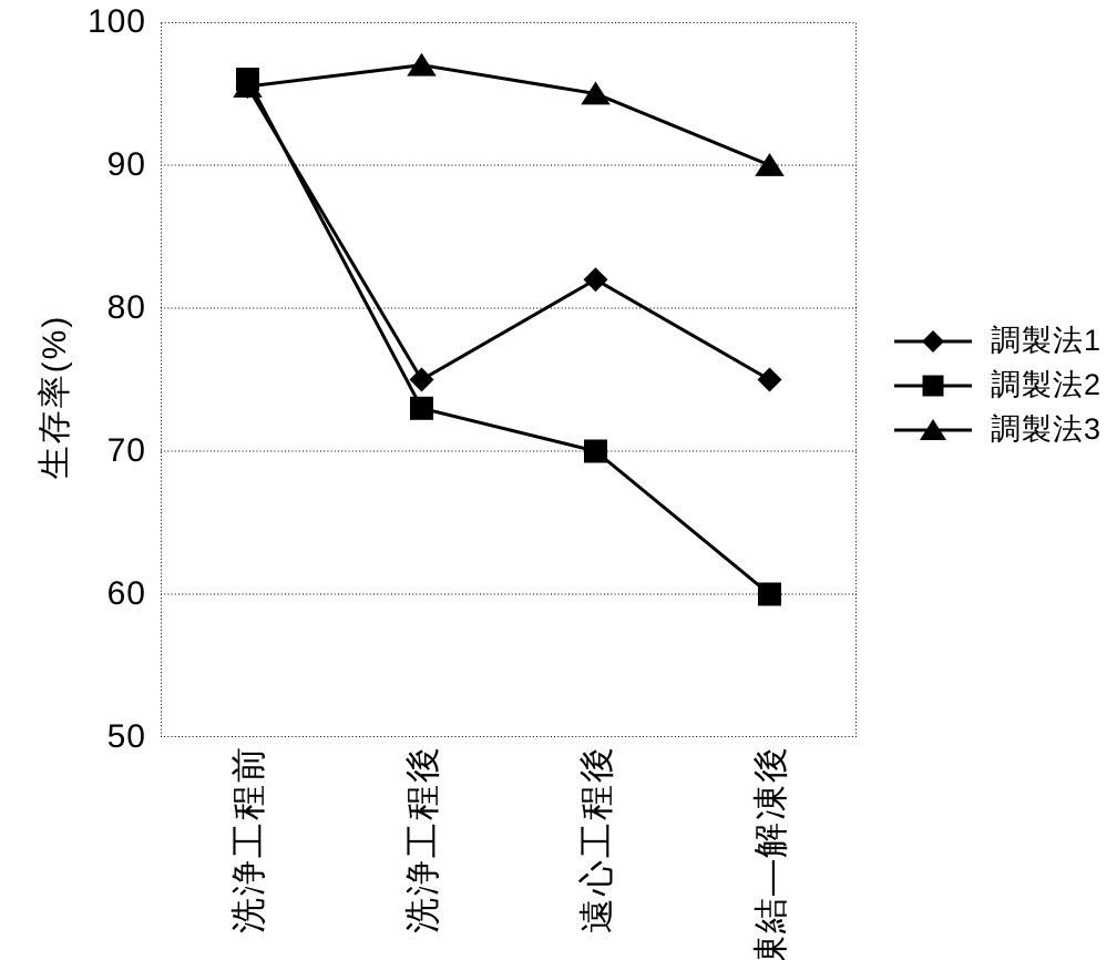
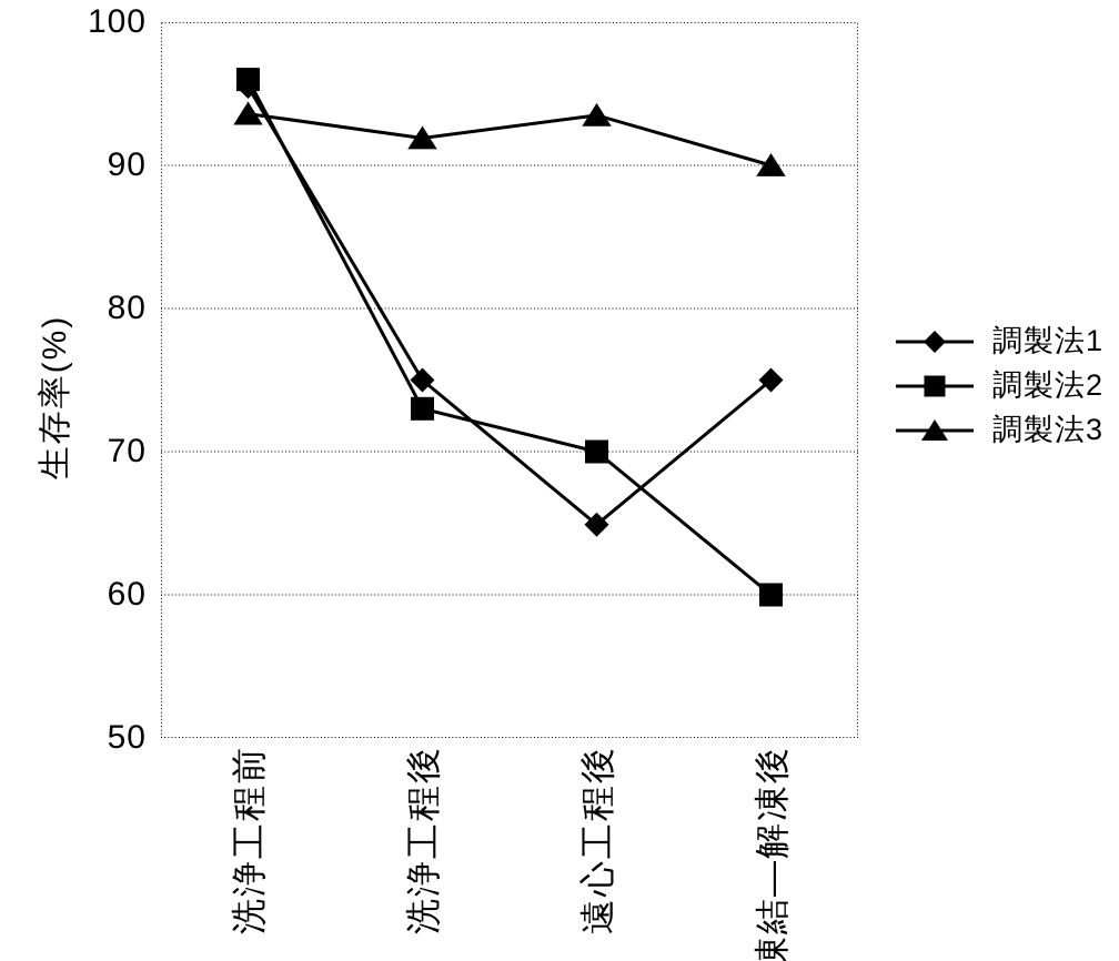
調製法3/洗浄工程前: 95.5 -> 93.6
調製法3/洗浄工程後: 97.0 -> 91.9
調製法1/遠心工程後: 82.0 -> 64.9
調製法3/遠心工程後: 95.0 -> 93.5
